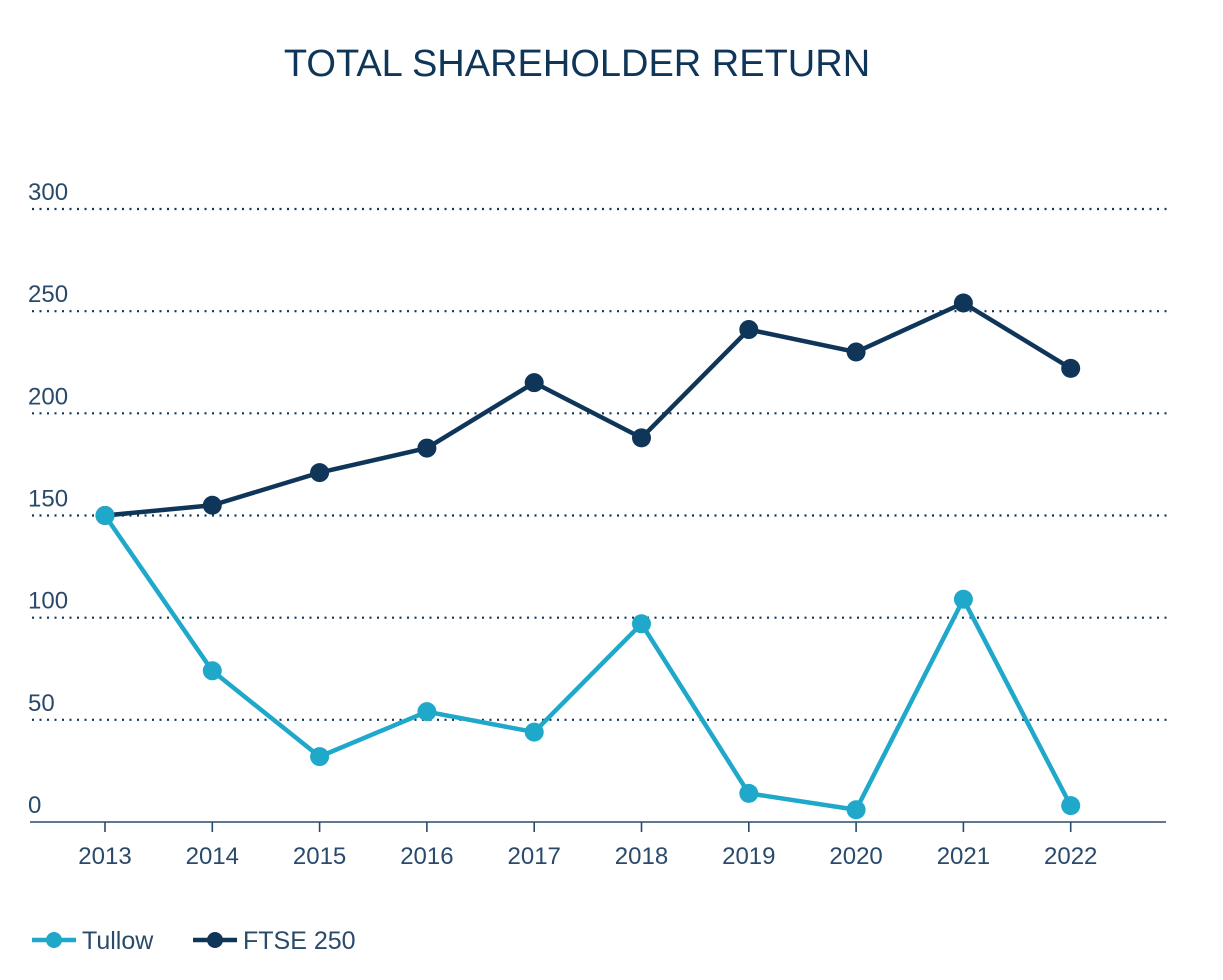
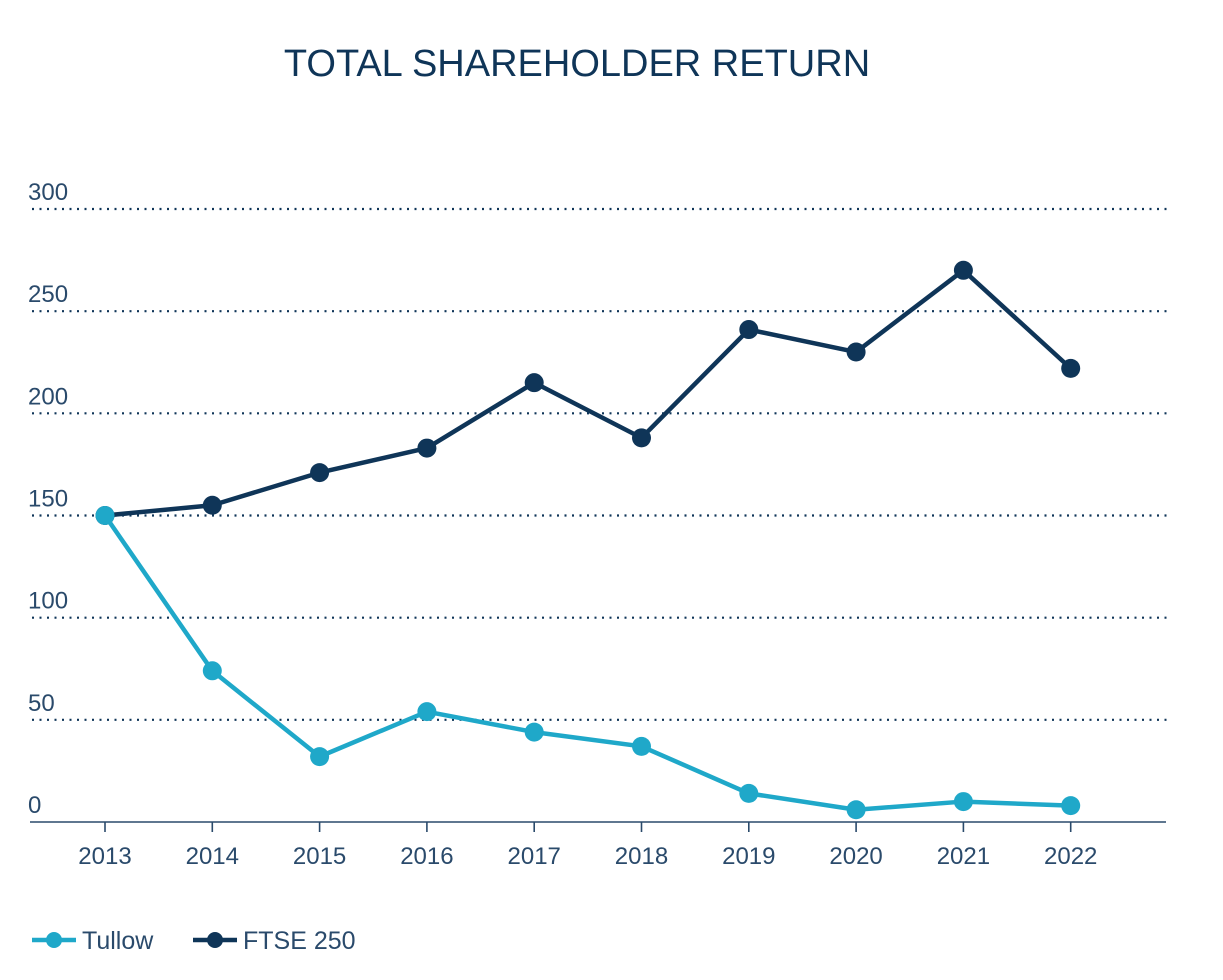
Tullow/2018: 97 -> 37
Tullow/2021: 109 -> 10
FTSE 250/2021: 254 -> 270
